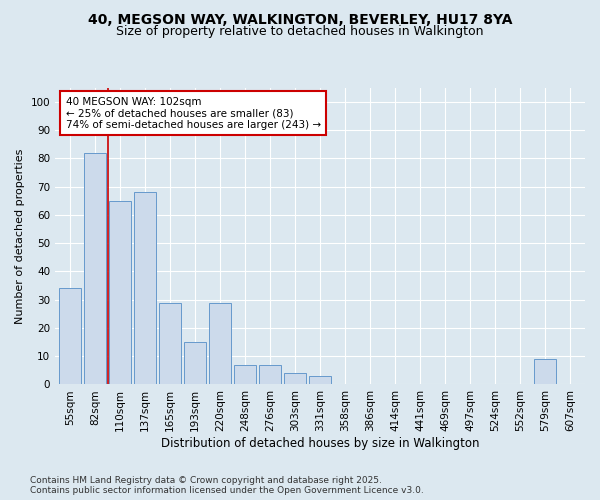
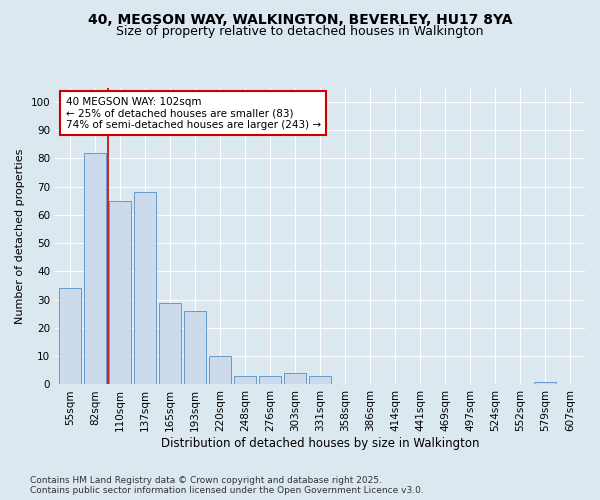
193sqm: 15 -> 26
220sqm: 29 -> 10
248sqm: 7 -> 3
276sqm: 7 -> 3
579sqm: 9 -> 1
